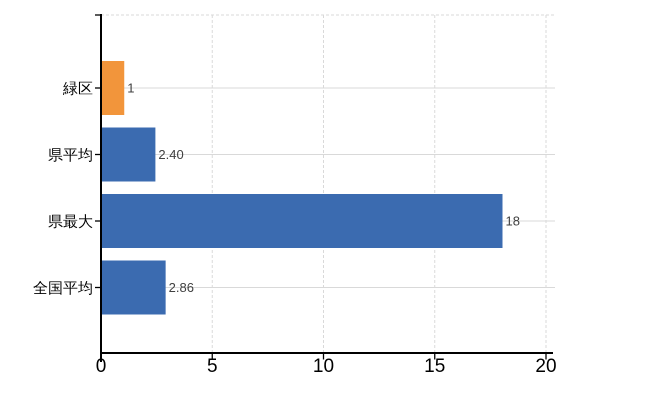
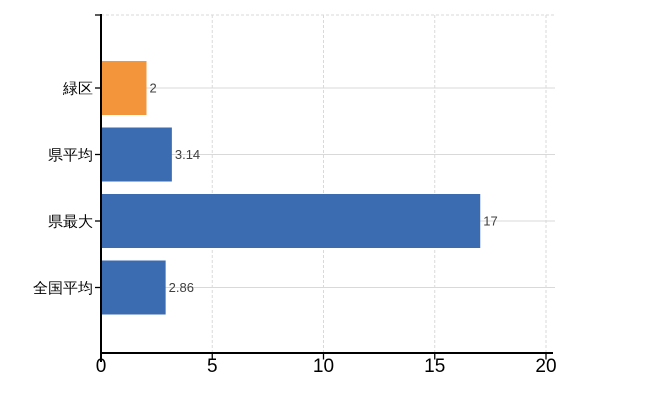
緑区: 1 -> 2
県平均: 2.40 -> 3.14
県最大: 18 -> 17
